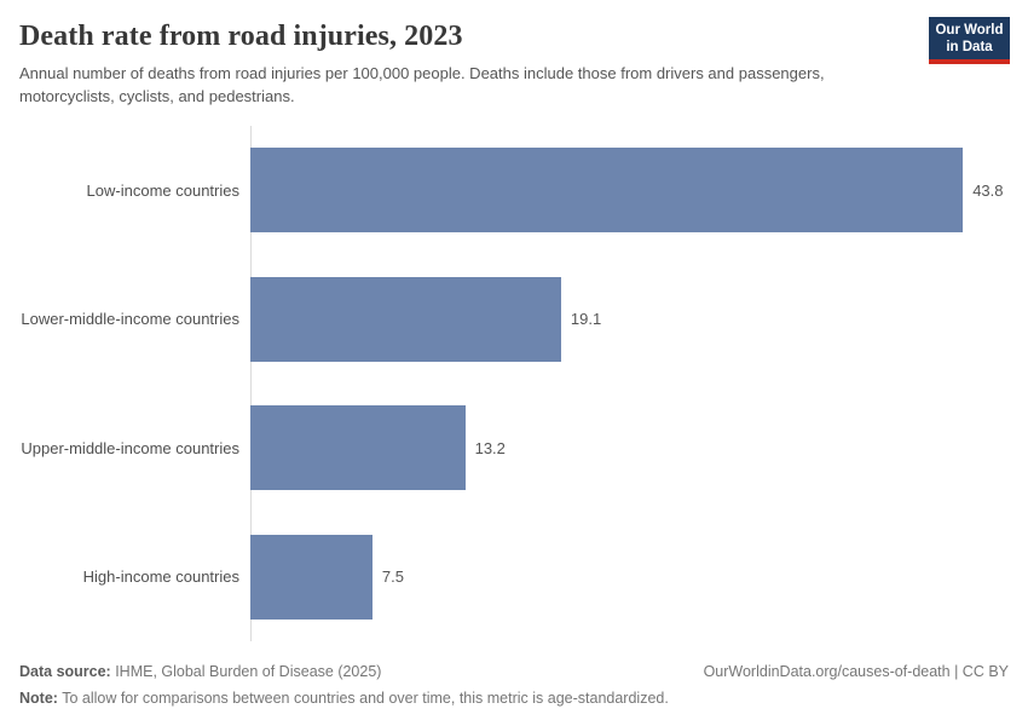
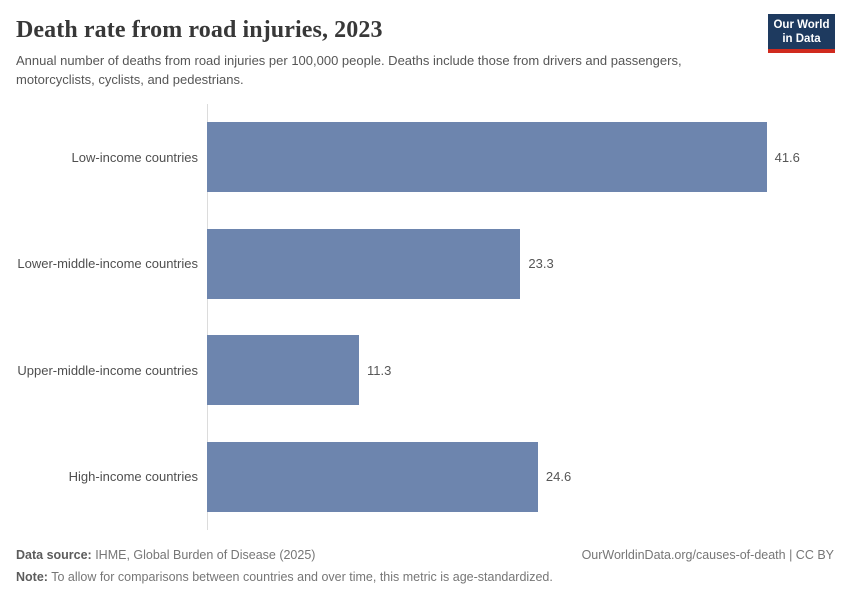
Low-income countries: 43.8 -> 41.6
Lower-middle-income countries: 19.1 -> 23.3
Upper-middle-income countries: 13.2 -> 11.3
High-income countries: 7.5 -> 24.6
